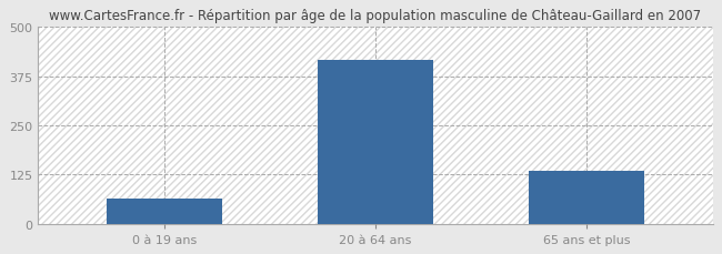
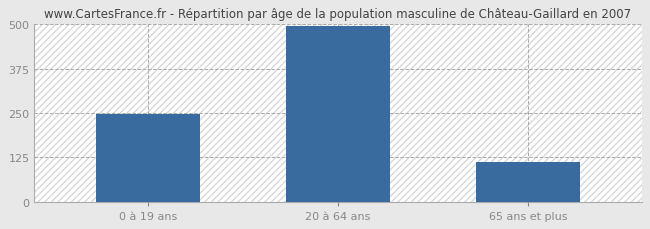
0 à 19 ans: 65 -> 248
20 à 64 ans: 415 -> 496
65 ans et plus: 135 -> 113
